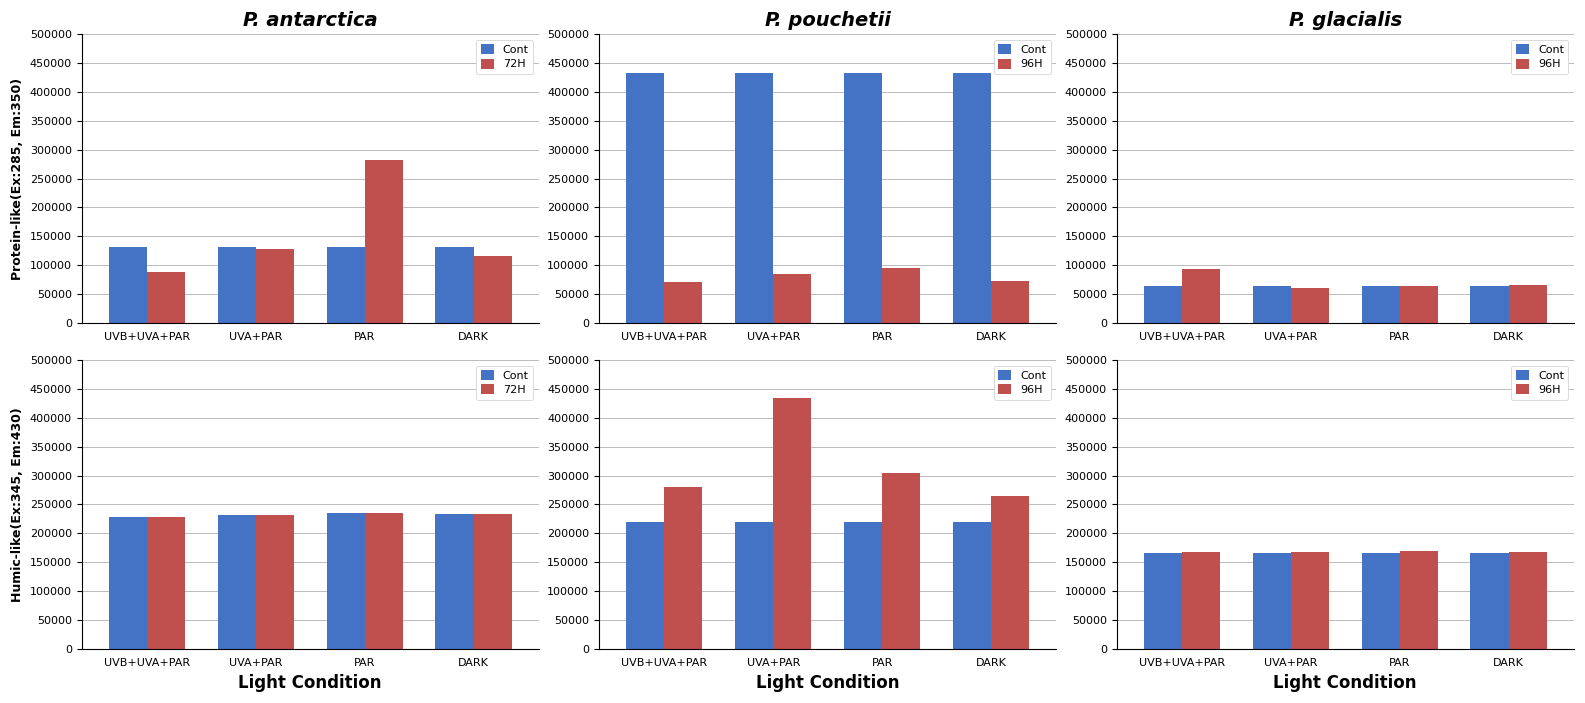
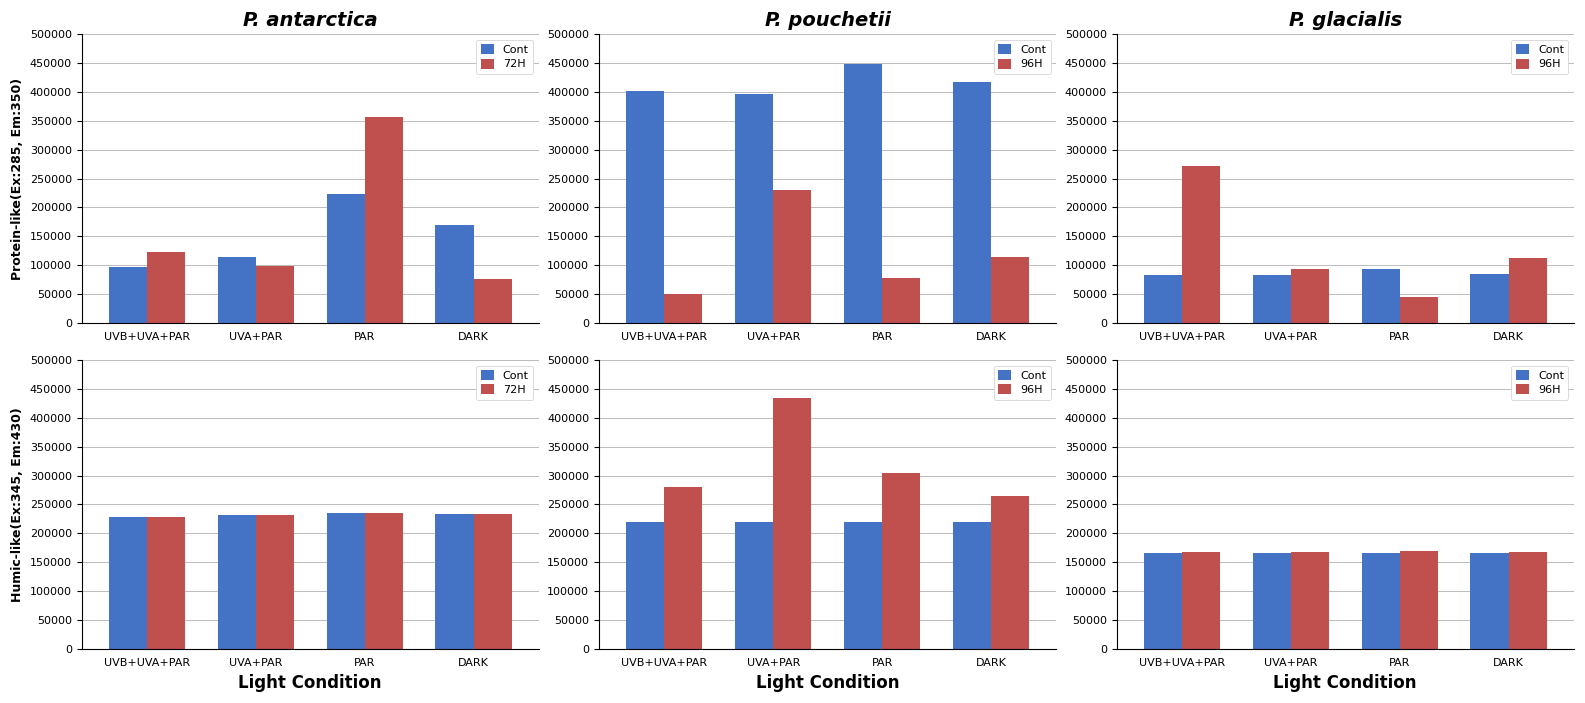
P. antarctica/Cont/UVB+UVA+PAR: 132000 -> 96000
P. antarctica/72H/UVB+UVA+PAR: 88000 -> 122000
P. antarctica/Cont/UVA+PAR: 132000 -> 114000
P. antarctica/72H/UVA+PAR: 128000 -> 98000
P. antarctica/Cont/PAR: 132000 -> 224000
P. antarctica/72H/PAR: 283000 -> 356000
P. antarctica/Cont/DARK: 132000 -> 170000
P. antarctica/72H/DARK: 115000 -> 76000
P. pouchetii/Cont/UVB+UVA+PAR: 433000 -> 402000
P. pouchetii/96H/UVB+UVA+PAR: 70000 -> 50000
P. pouchetii/Cont/UVA+PAR: 433000 -> 396000
P. pouchetii/96H/UVA+PAR: 85000 -> 230000
P. pouchetii/Cont/PAR: 433000 -> 448000
P. pouchetii/96H/PAR: 95000 -> 78000
P. pouchetii/Cont/DARK: 433000 -> 418000
P. pouchetii/96H/DARK: 73000 -> 114000
P. glacialis/Cont/UVB+UVA+PAR: 63000 -> 82000
P. glacialis/96H/UVB+UVA+PAR: 93000 -> 272000
P. glacialis/Cont/UVA+PAR: 63000 -> 82000
P. glacialis/96H/UVA+PAR: 61000 -> 94000
P. glacialis/Cont/PAR: 63000 -> 94000
P. glacialis/96H/PAR: 63000 -> 44000
P. glacialis/Cont/DARK: 63000 -> 84000
P. glacialis/96H/DARK: 65000 -> 112000
